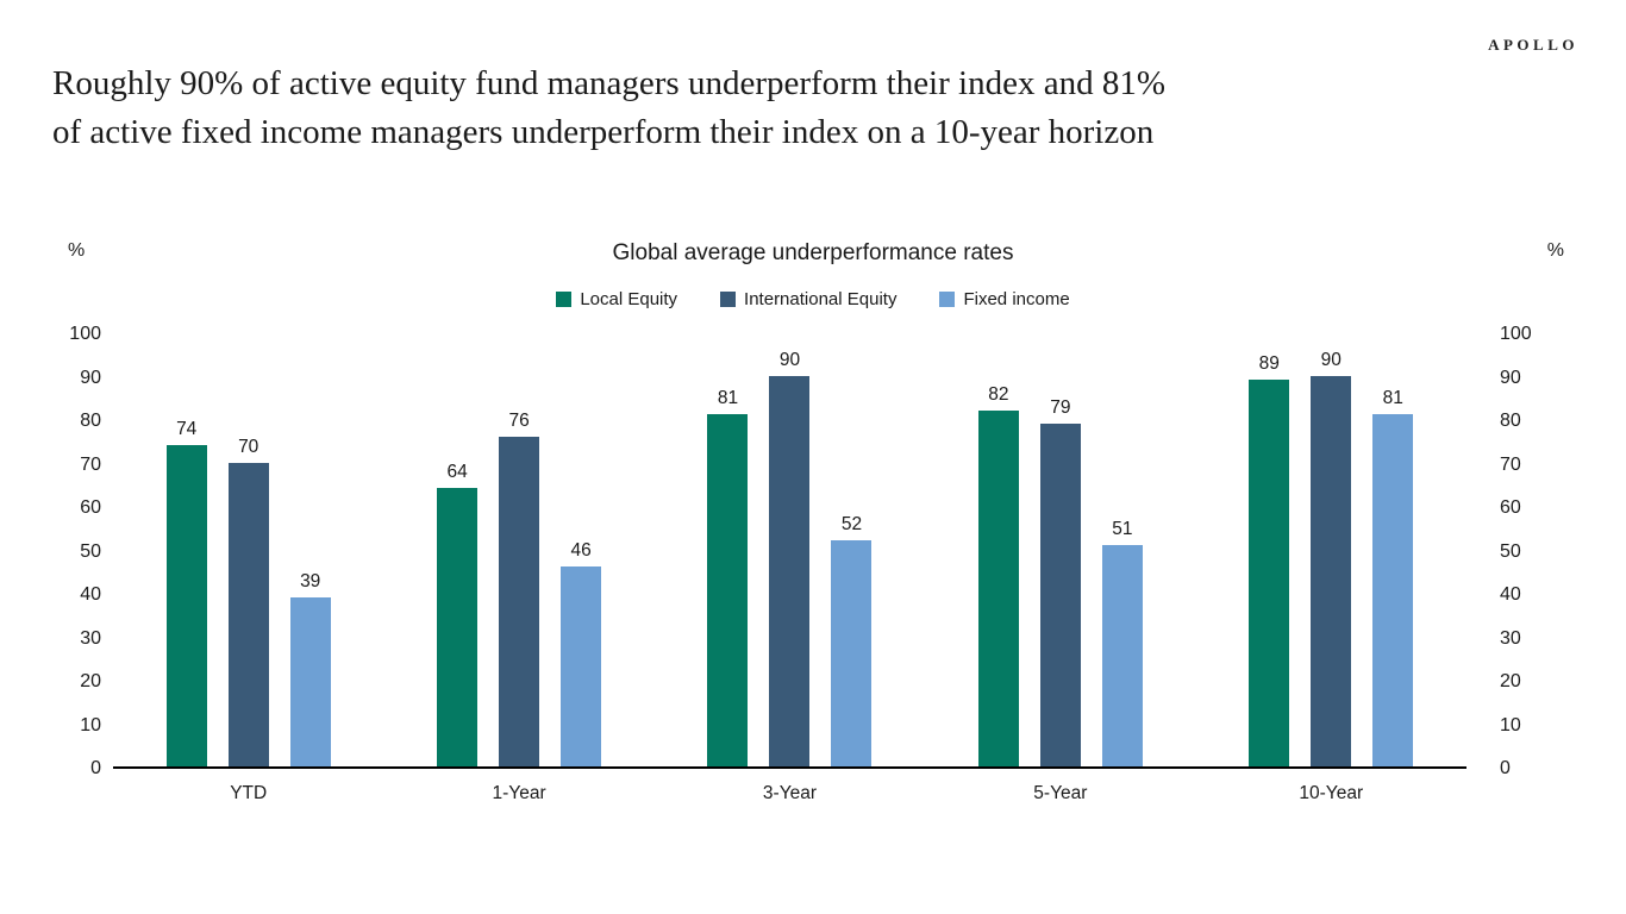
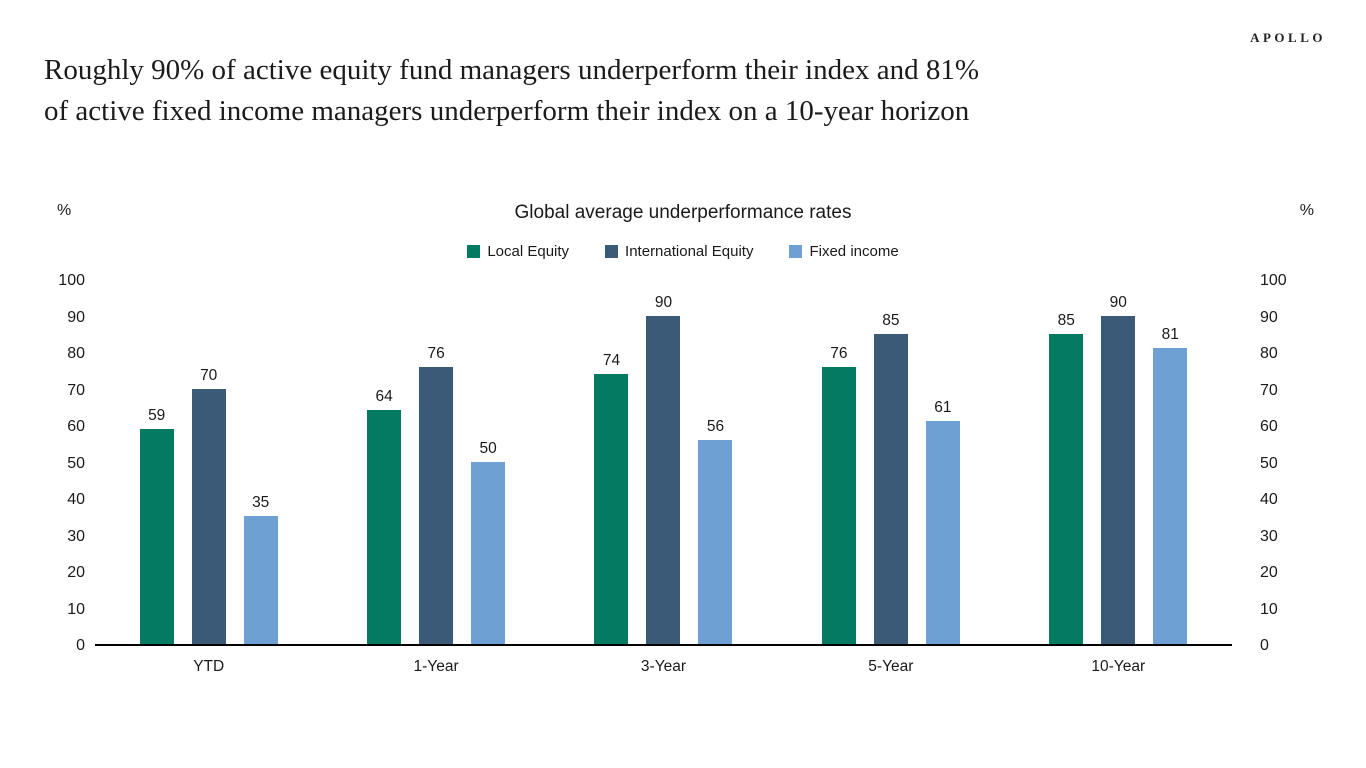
Local Equity/YTD: 74 -> 59
Fixed income/YTD: 39 -> 35
Fixed income/1-Year: 46 -> 50
Local Equity/3-Year: 81 -> 74
Fixed income/3-Year: 52 -> 56
Local Equity/5-Year: 82 -> 76
International Equity/5-Year: 79 -> 85
Fixed income/5-Year: 51 -> 61
Local Equity/10-Year: 89 -> 85
